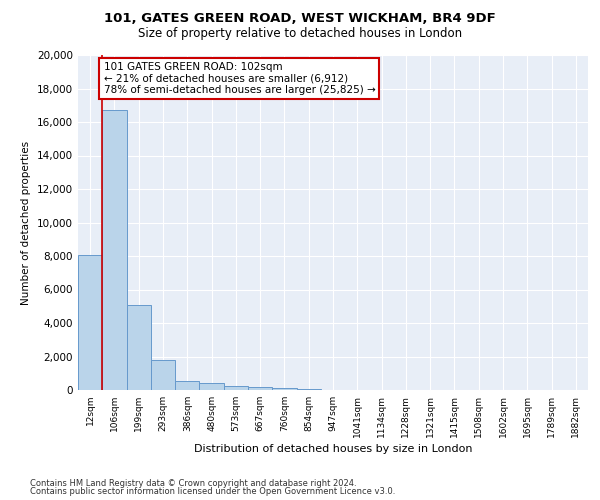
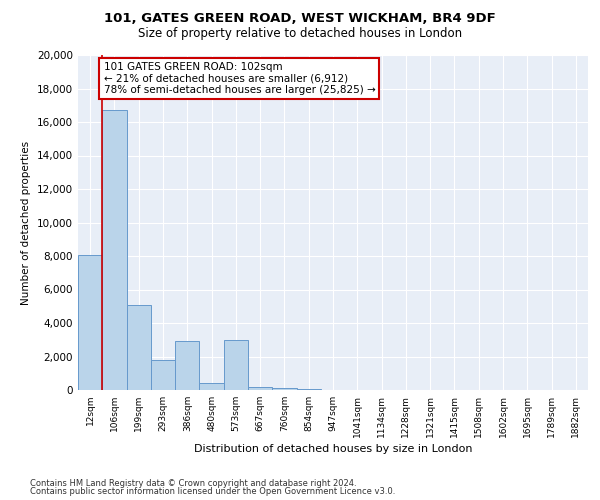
386sqm: 500 -> 2,900
573sqm: 200 -> 3,000
